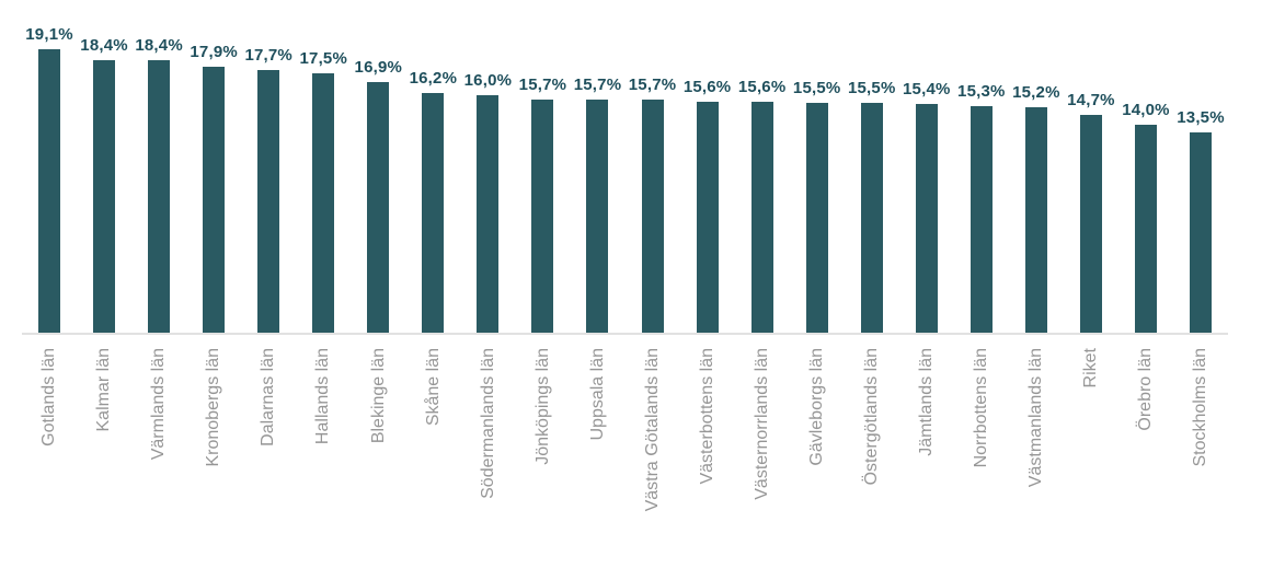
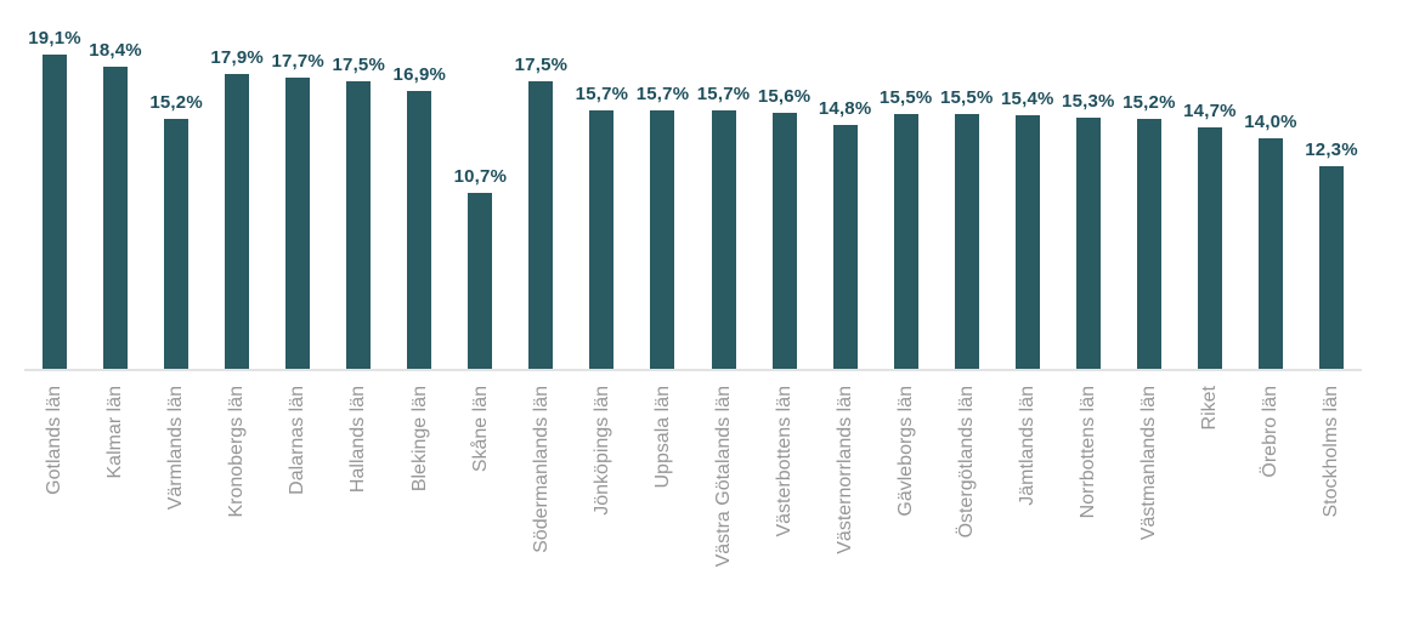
Värmlands län: 18,4% -> 15,2%
Skåne län: 16,2% -> 10,7%
Södermanlands län: 16,0% -> 17,5%
Västernorrlands län: 15,6% -> 14,8%
Stockholms län: 13,5% -> 12,3%
